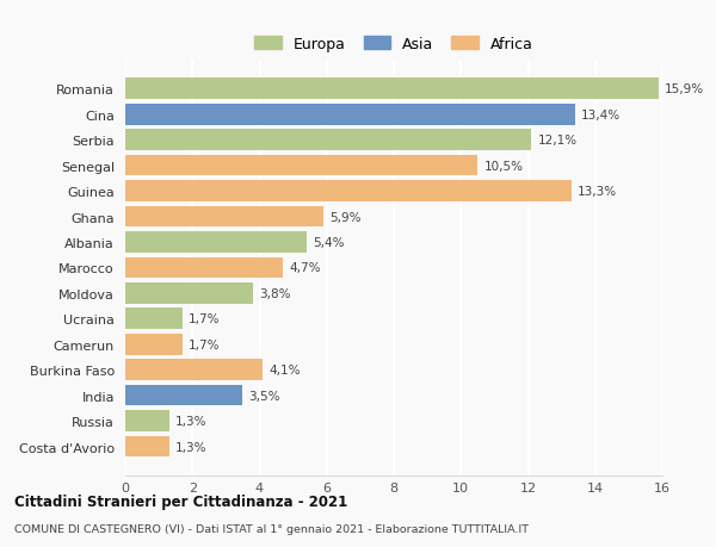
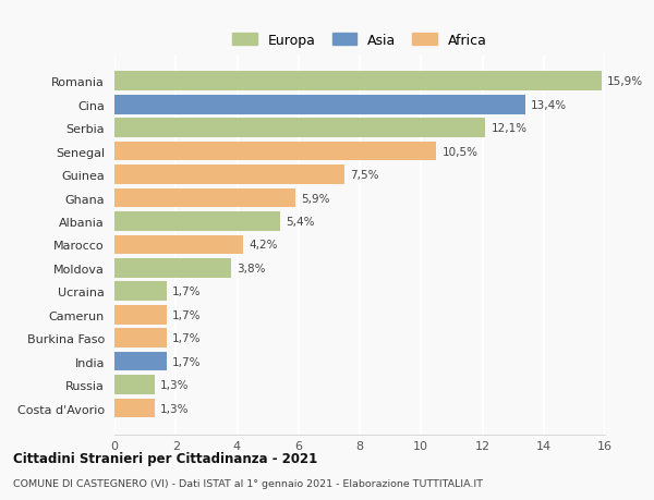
Guinea: 13,3% -> 7,5%
Marocco: 4,7% -> 4,2%
Burkina Faso: 4,1% -> 1,7%
India: 3,5% -> 1,7%
